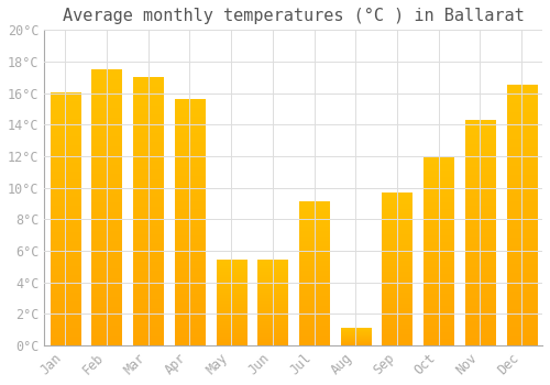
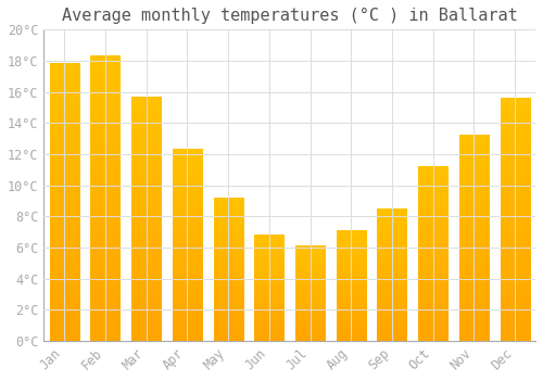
Jan: 16.0°C -> 17.8°C
Feb: 17.5°C -> 18.3°C
Mar: 17.0°C -> 15.7°C
Apr: 15.6°C -> 12.3°C
May: 5.4°C -> 9.2°C
Jun: 5.4°C -> 6.8°C
Jul: 9.1°C -> 6.1°C
Aug: 1.1°C -> 7.1°C
Sep: 9.7°C -> 8.5°C
Oct: 11.9°C -> 11.2°C
Nov: 14.3°C -> 13.2°C
Dec: 16.5°C -> 15.6°C
